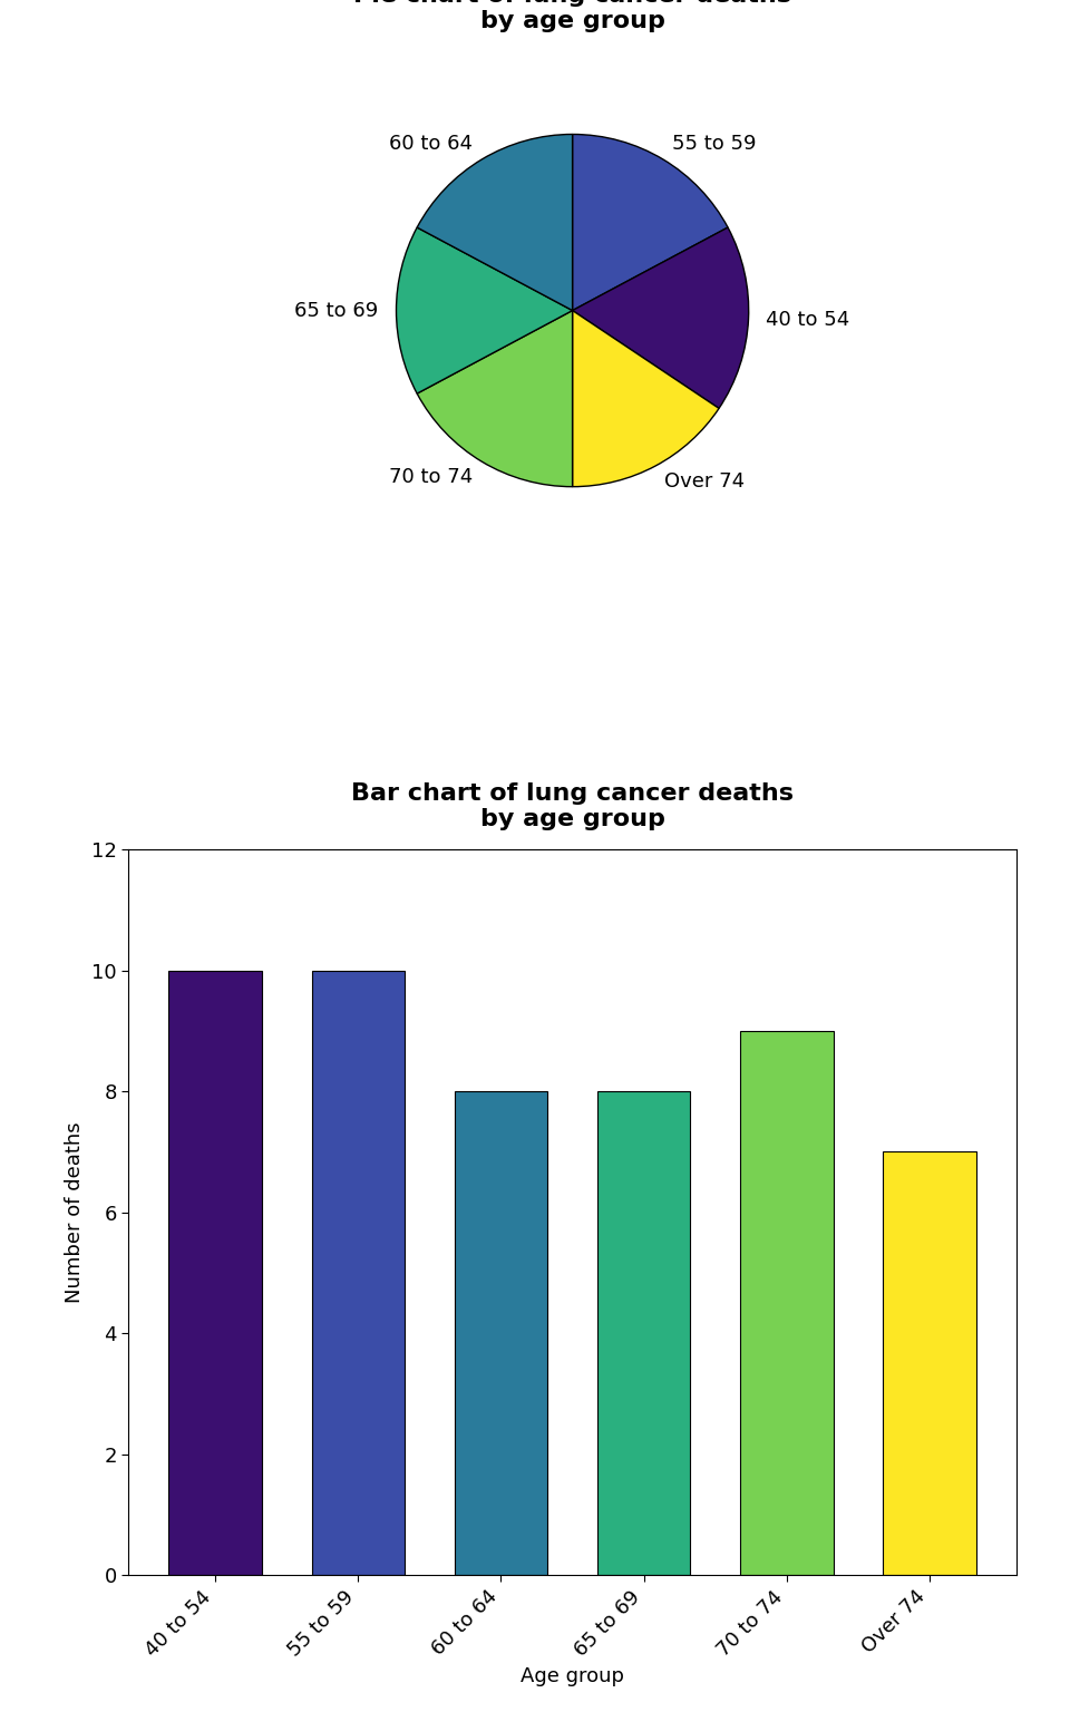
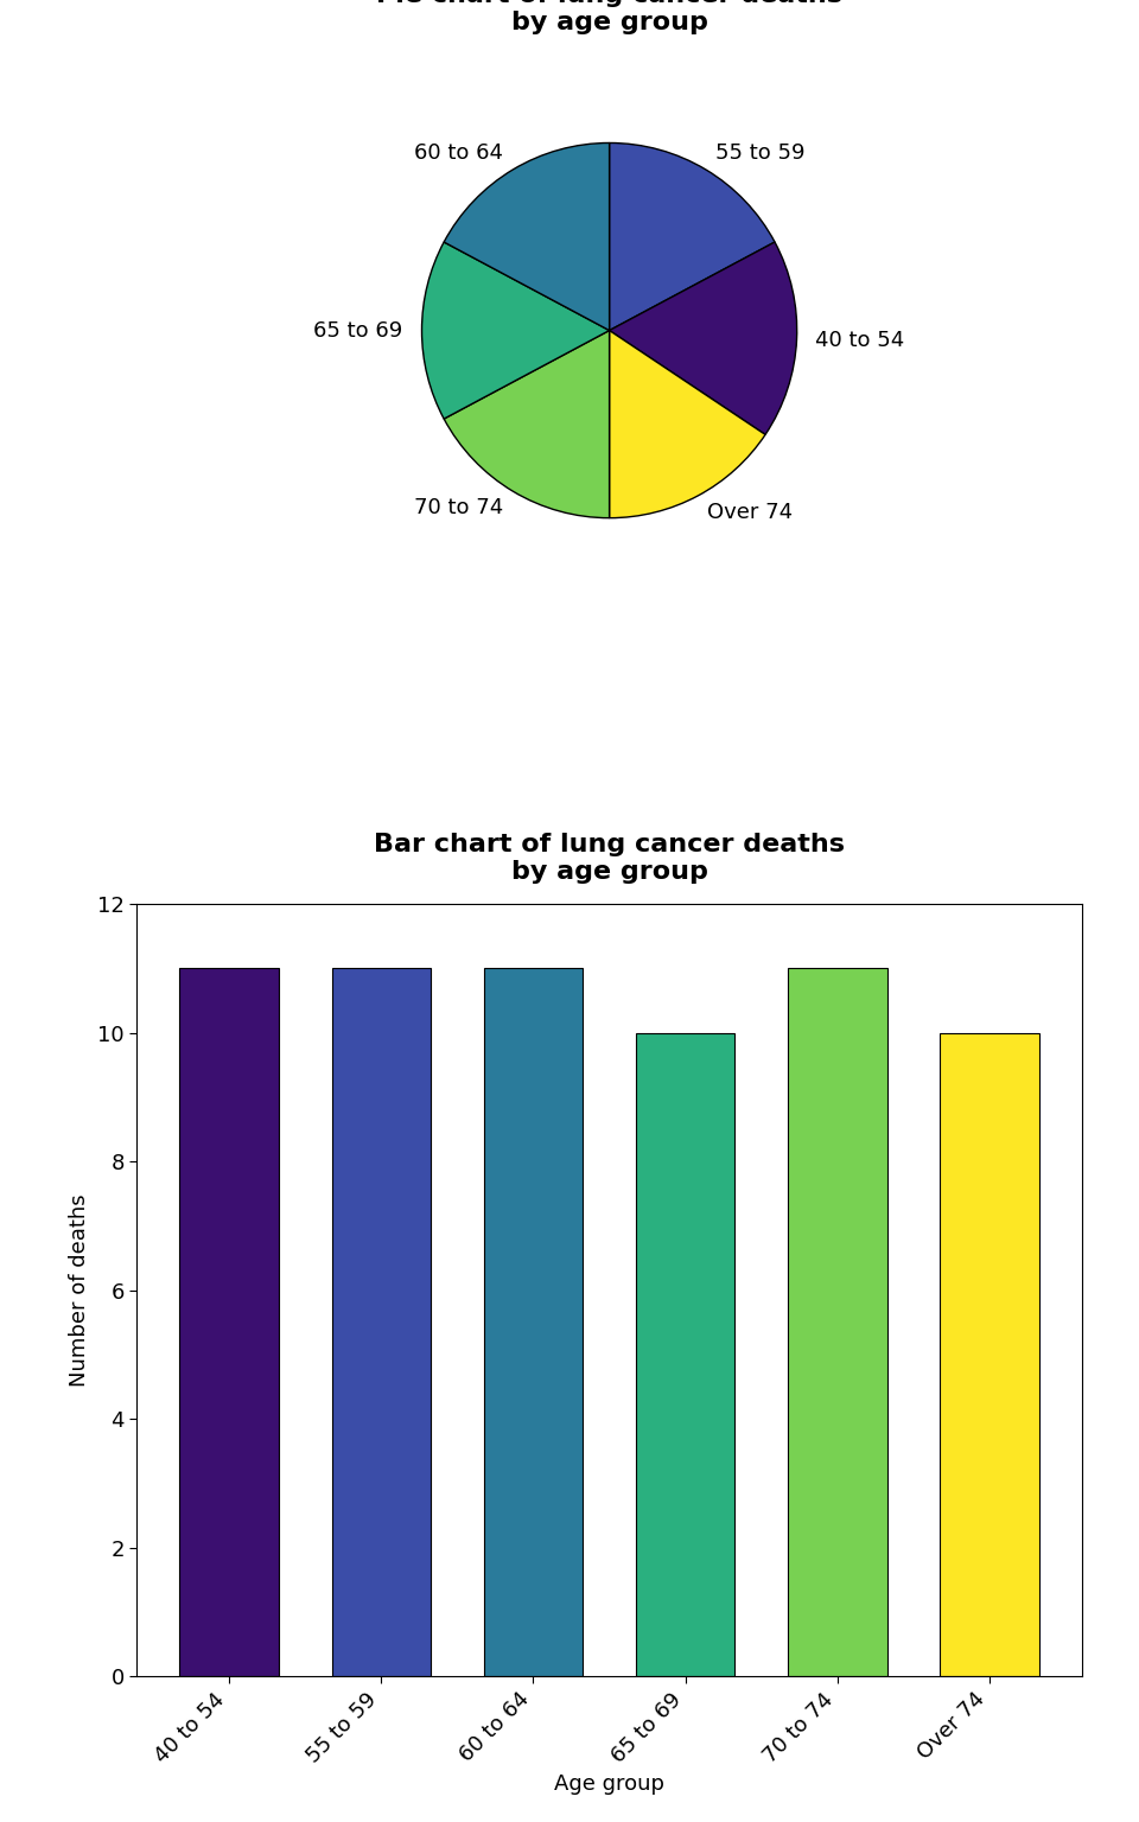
40 to 54: 10 -> 11
55 to 59: 10 -> 11
60 to 64: 8 -> 11
65 to 69: 8 -> 10
70 to 74: 9 -> 11
Over 74: 7 -> 10
